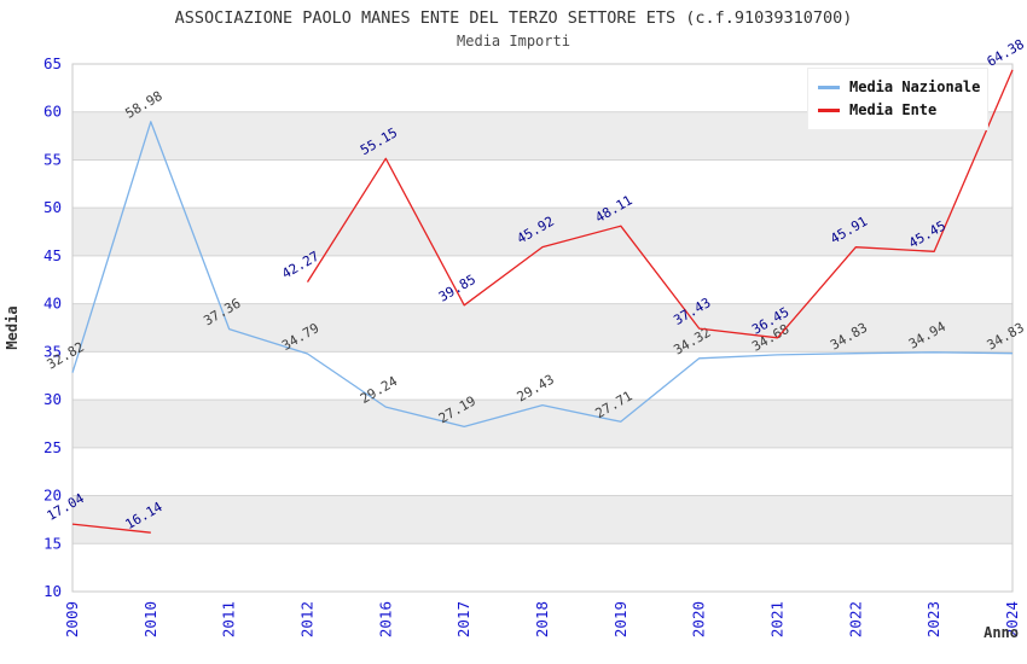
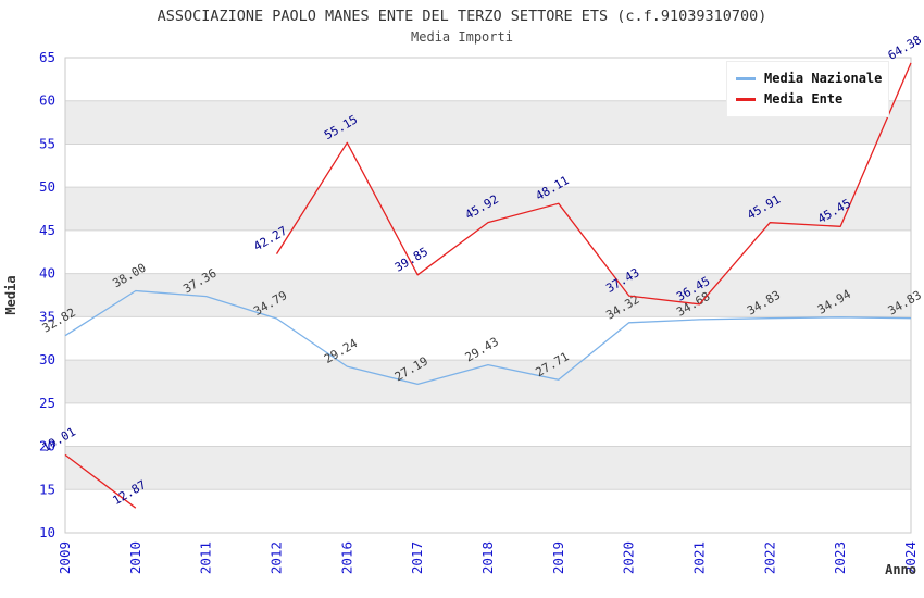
Media Ente/2009: 17.04 -> 19.01
Media Nazionale/2010: 58.98 -> 38.00
Media Ente/2010: 16.14 -> 12.87
